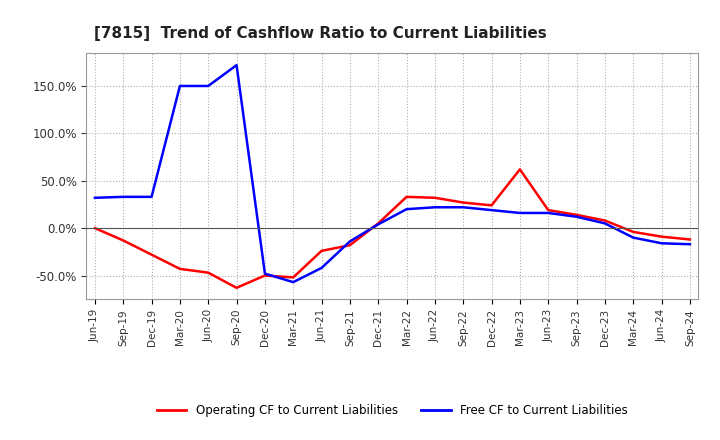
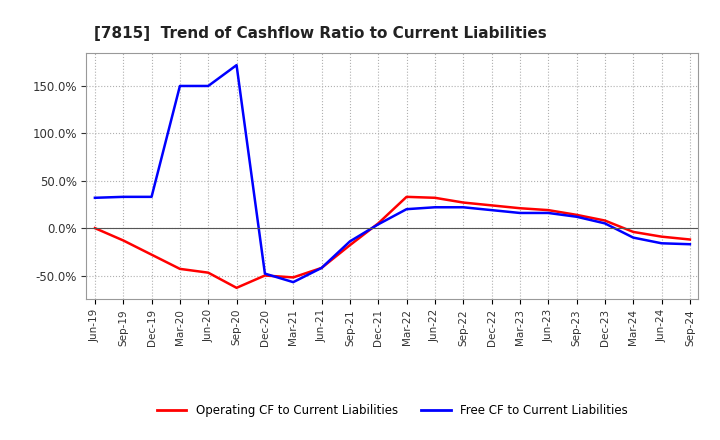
Operating CF to Current Liabilities/Jun-21: -24% -> -42%
Operating CF to Current Liabilities/Mar-23: 62% -> 21%
